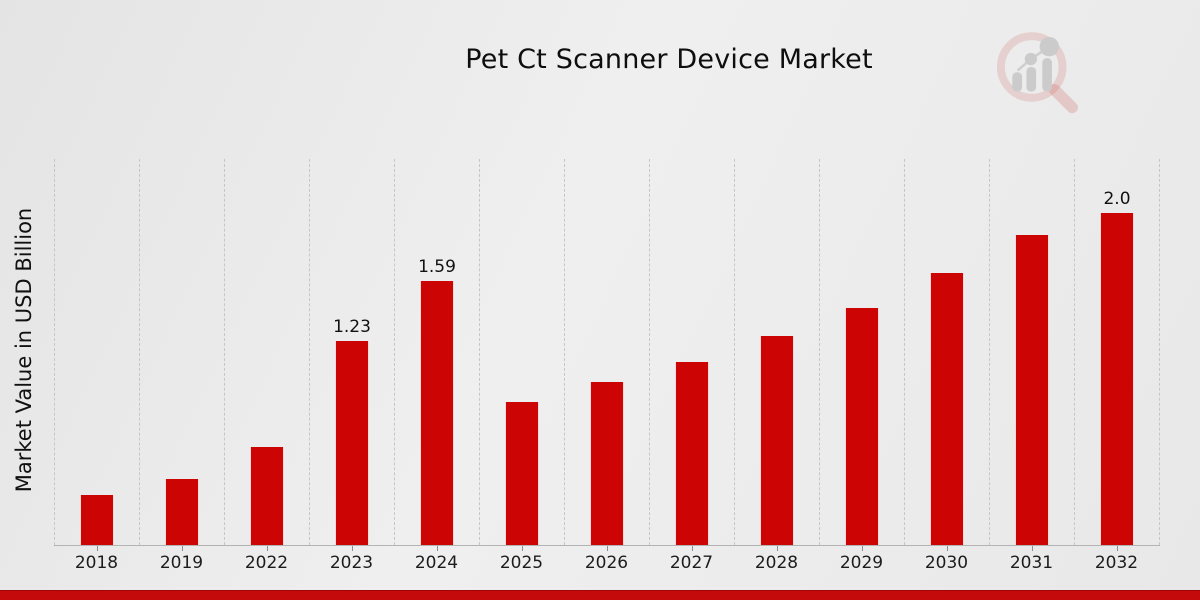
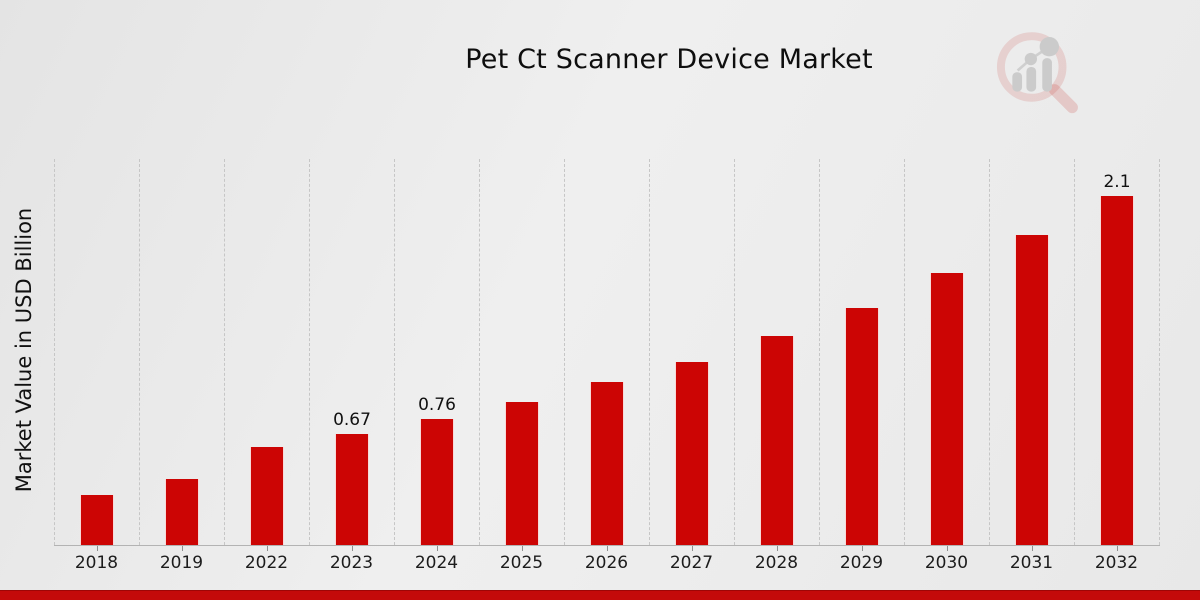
2023: 1.23 -> 0.67
2024: 1.59 -> 0.76
2032: 2.0 -> 2.1
